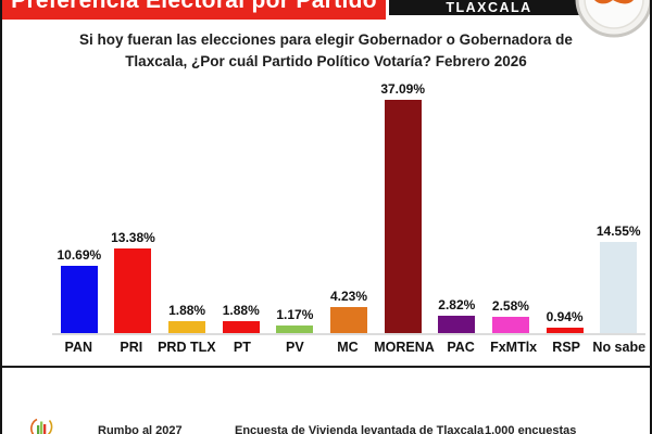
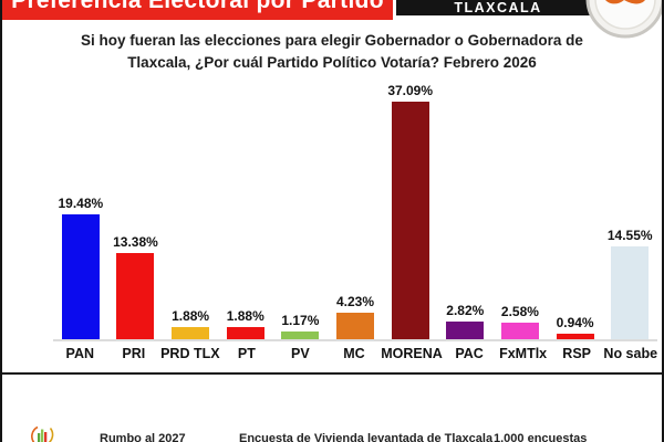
PAN: 10.69% -> 19.48%
